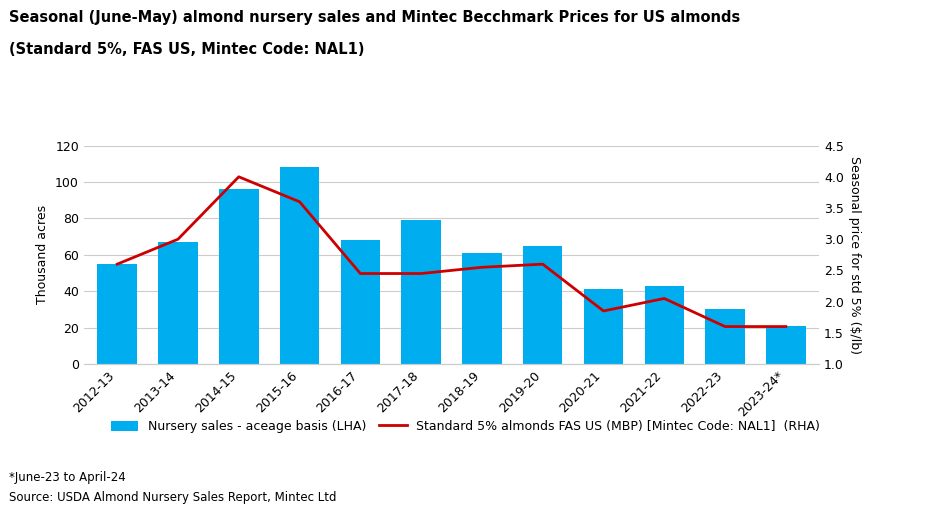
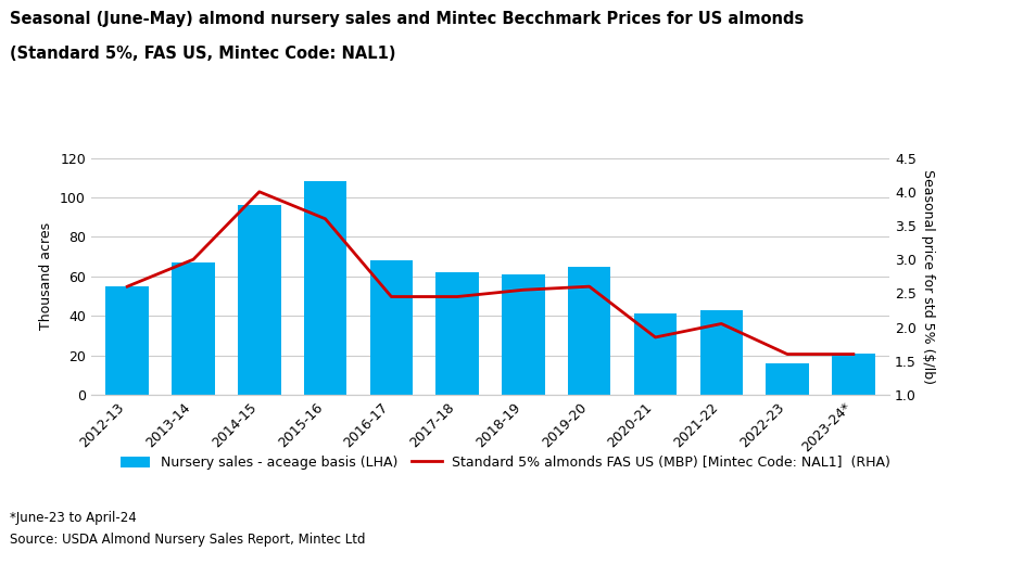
Nursery sales - aceage basis (LHA)/2017-18: 79 -> 62
Nursery sales - aceage basis (LHA)/2022-23: 30 -> 16
